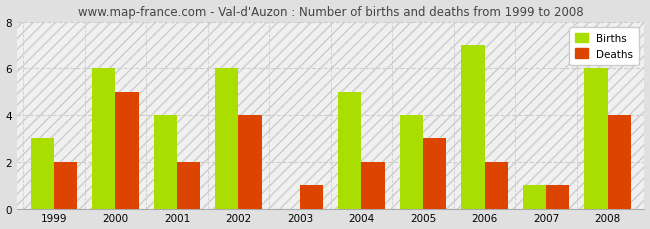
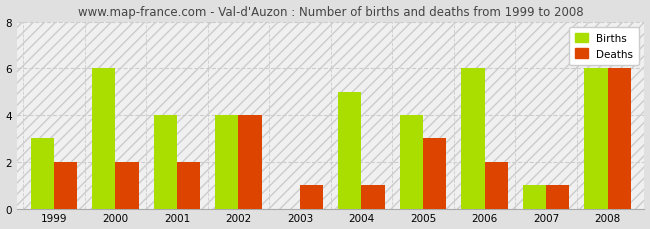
Deaths/2000: 5 -> 2
Births/2002: 6 -> 4
Deaths/2004: 2 -> 1
Births/2006: 7 -> 6
Deaths/2008: 4 -> 6
